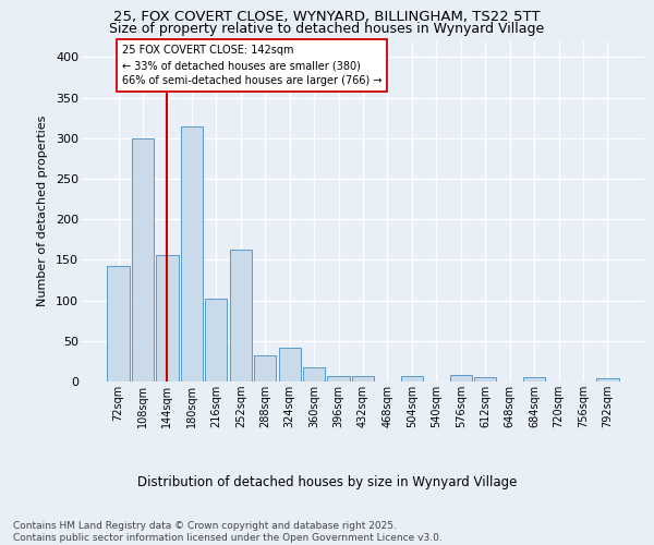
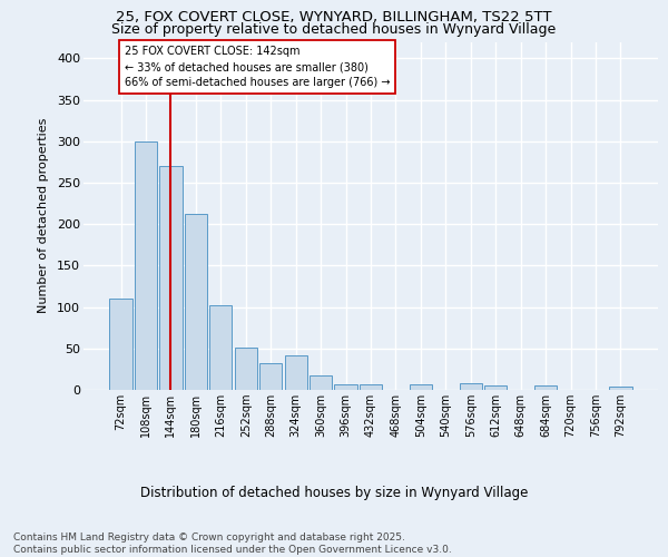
72sqm: 142 -> 110
144sqm: 156 -> 270
180sqm: 314 -> 212
252sqm: 162 -> 51
